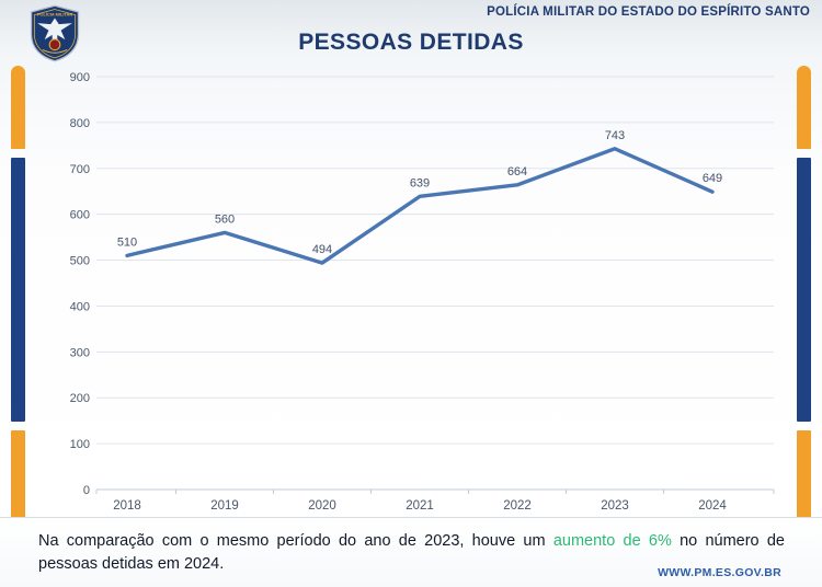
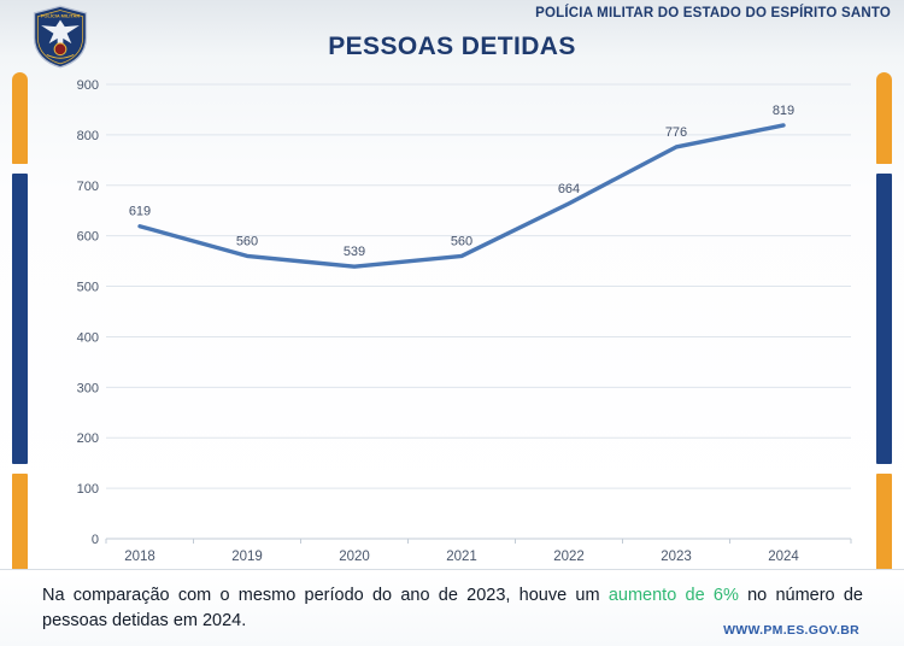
2018: 510 -> 619
2020: 494 -> 539
2021: 639 -> 560
2023: 743 -> 776
2024: 649 -> 819
